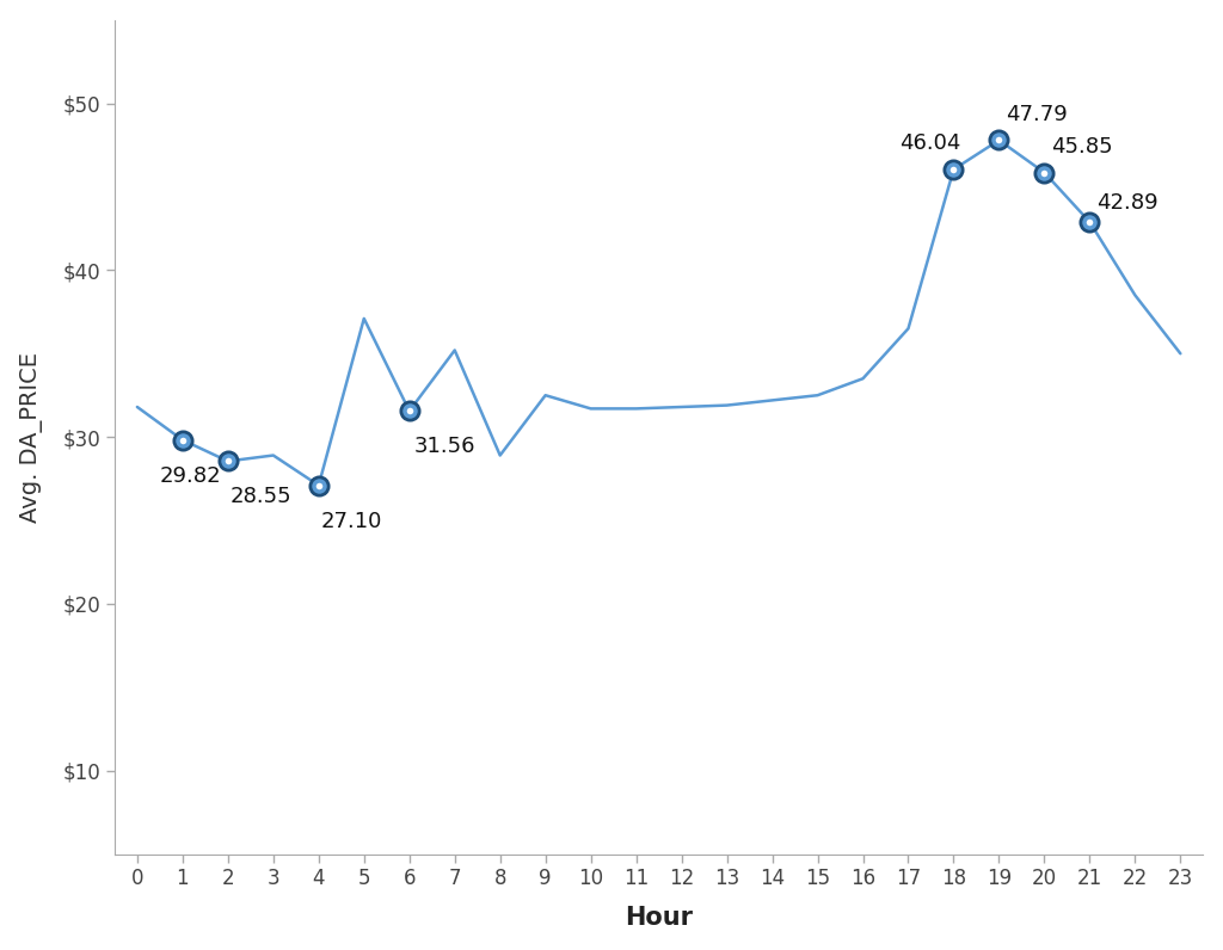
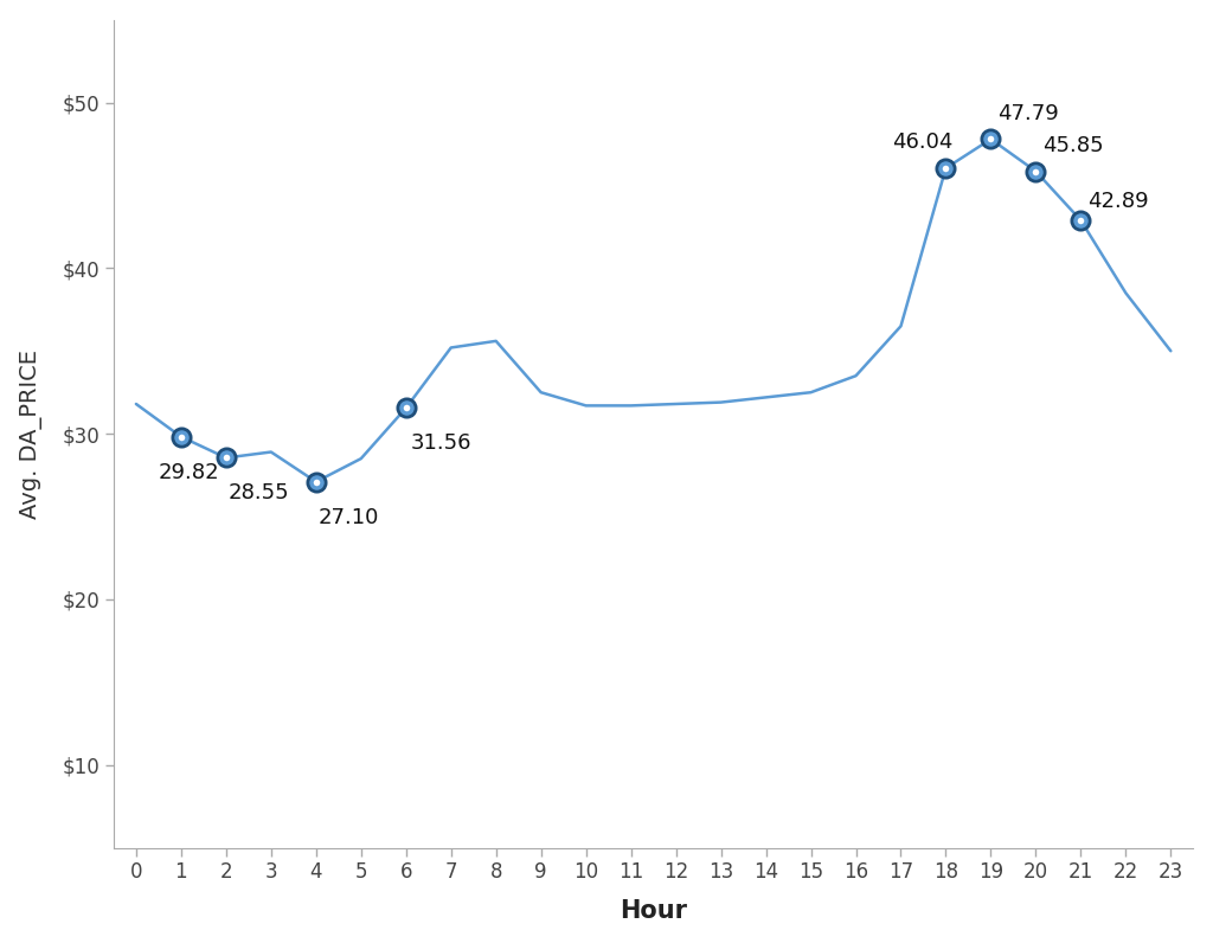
5: $37.1 -> $28.5
8: $28.9 -> $35.6
